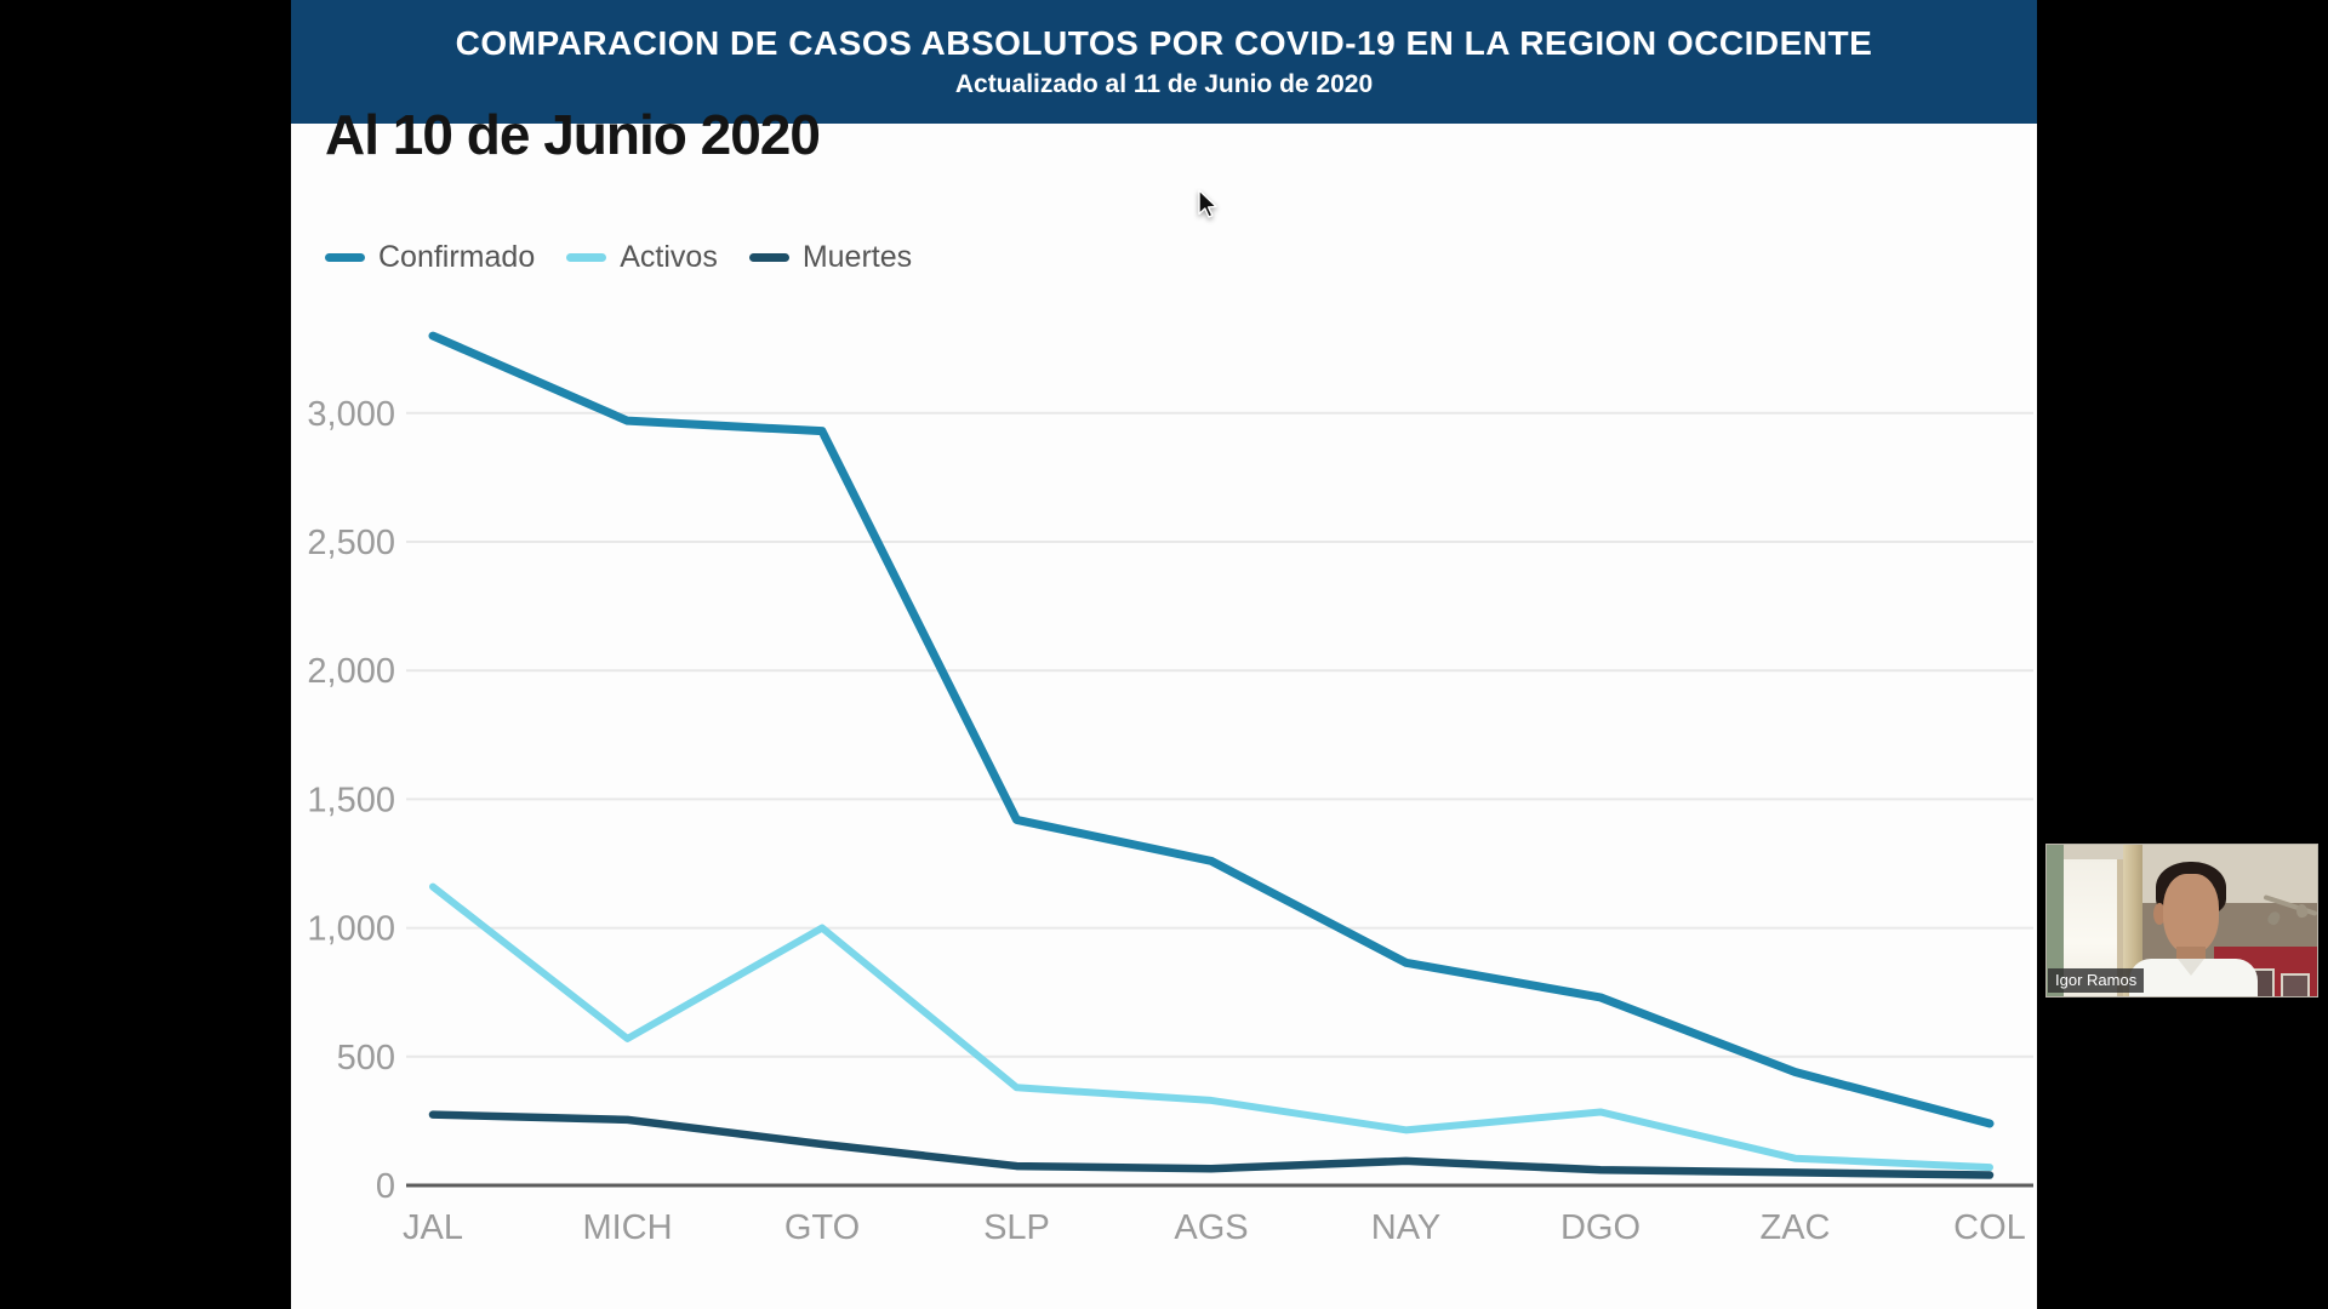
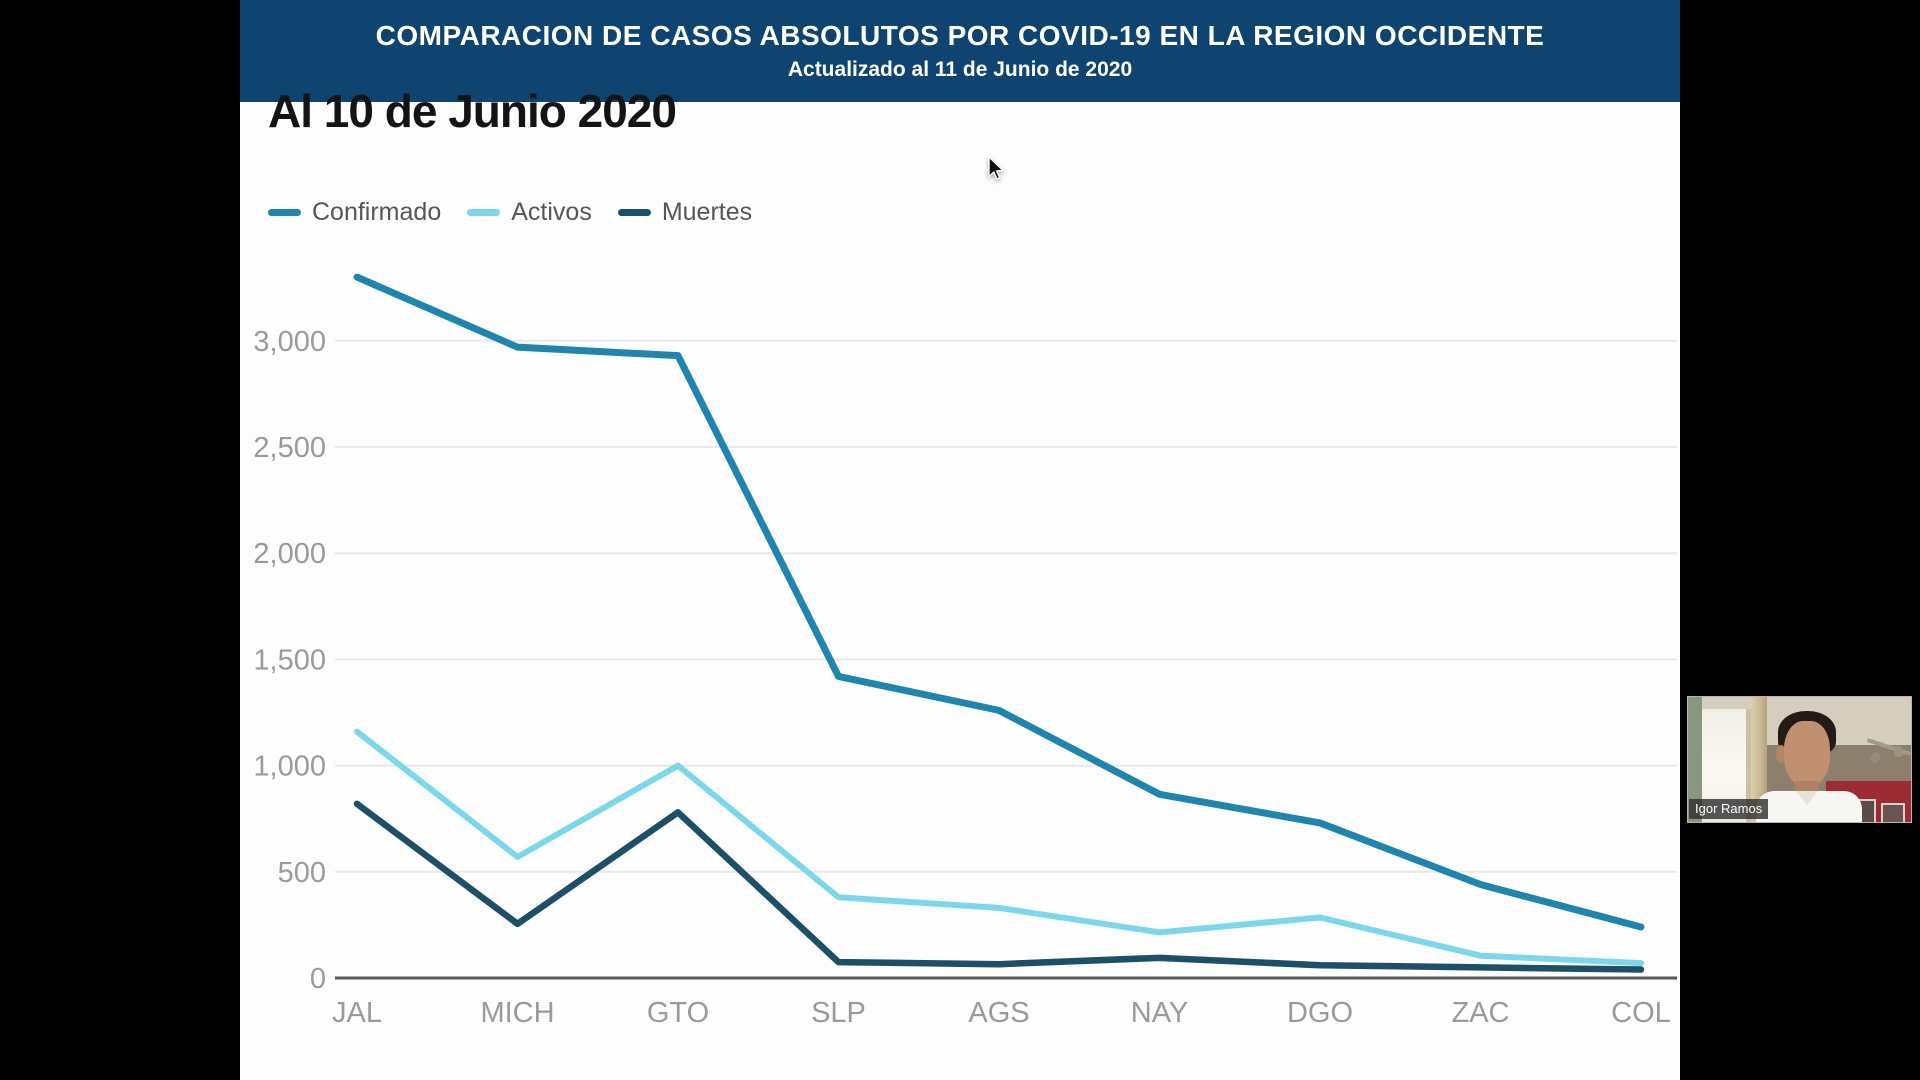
Muertes/JAL: 280 -> 820
Muertes/GTO: 160 -> 780
